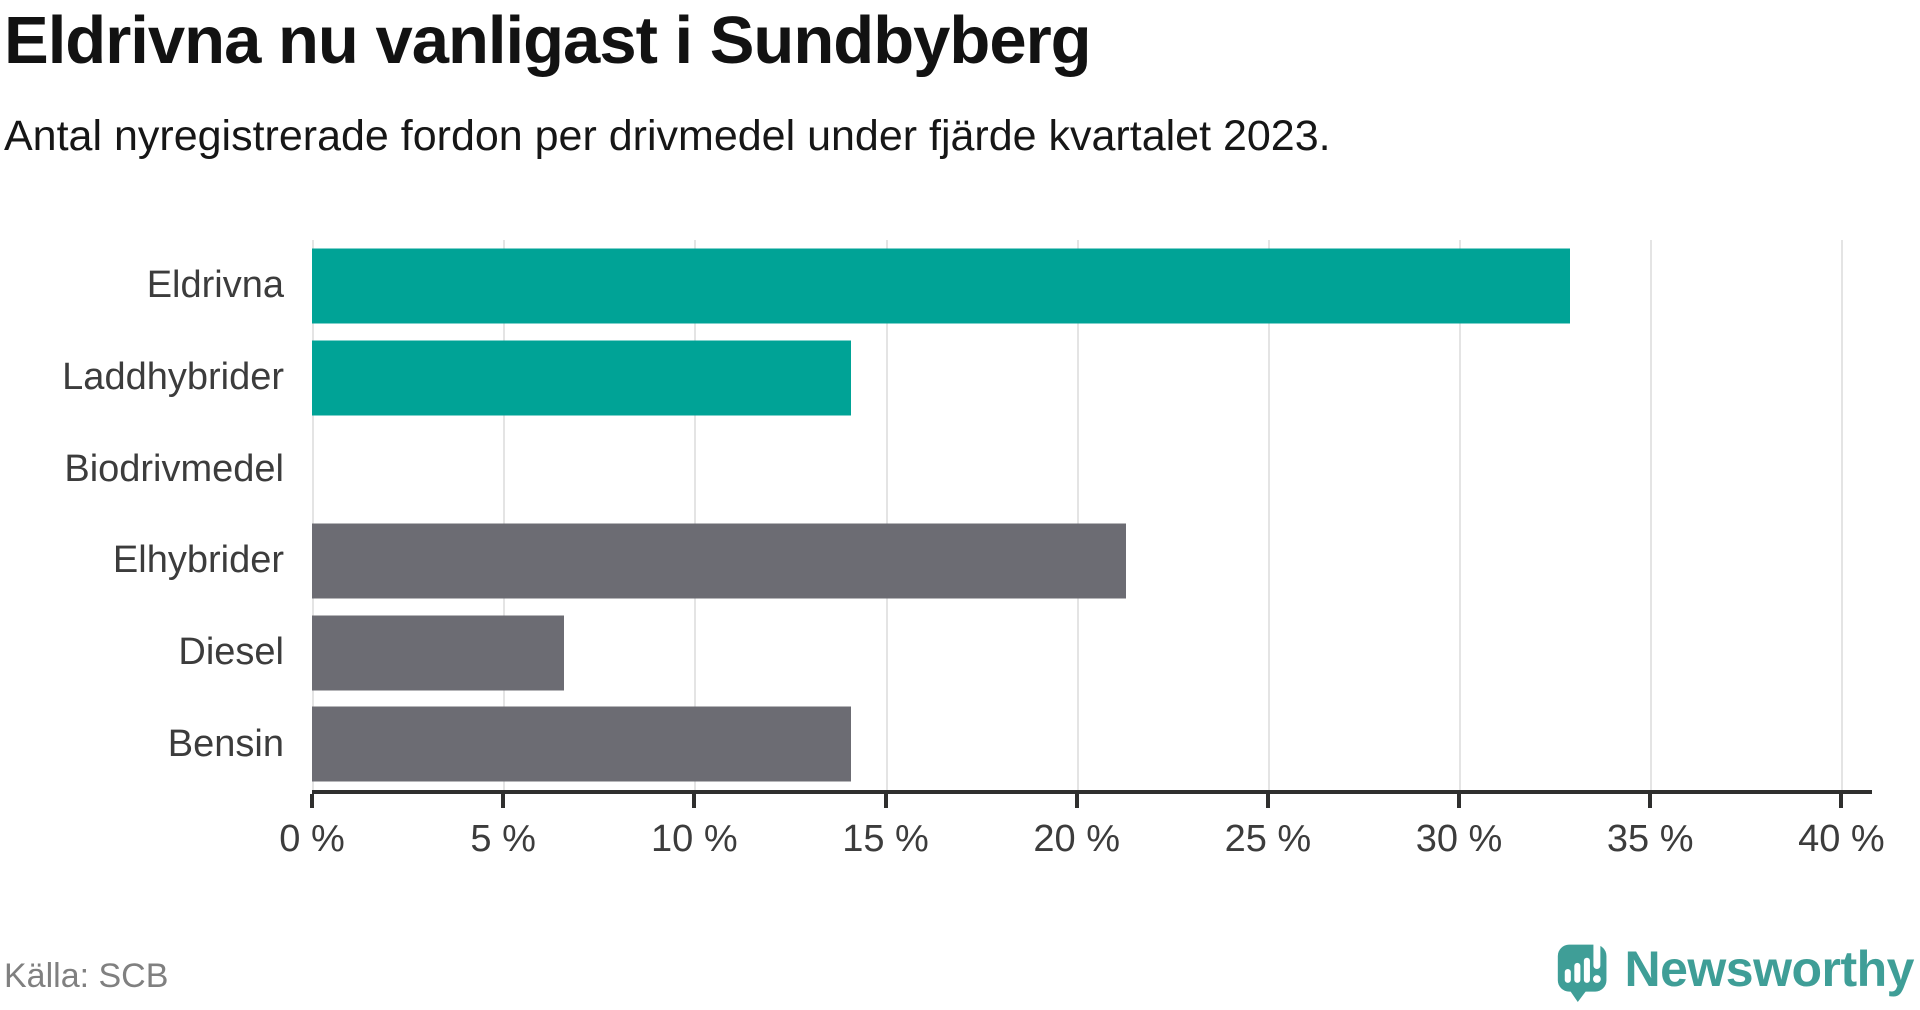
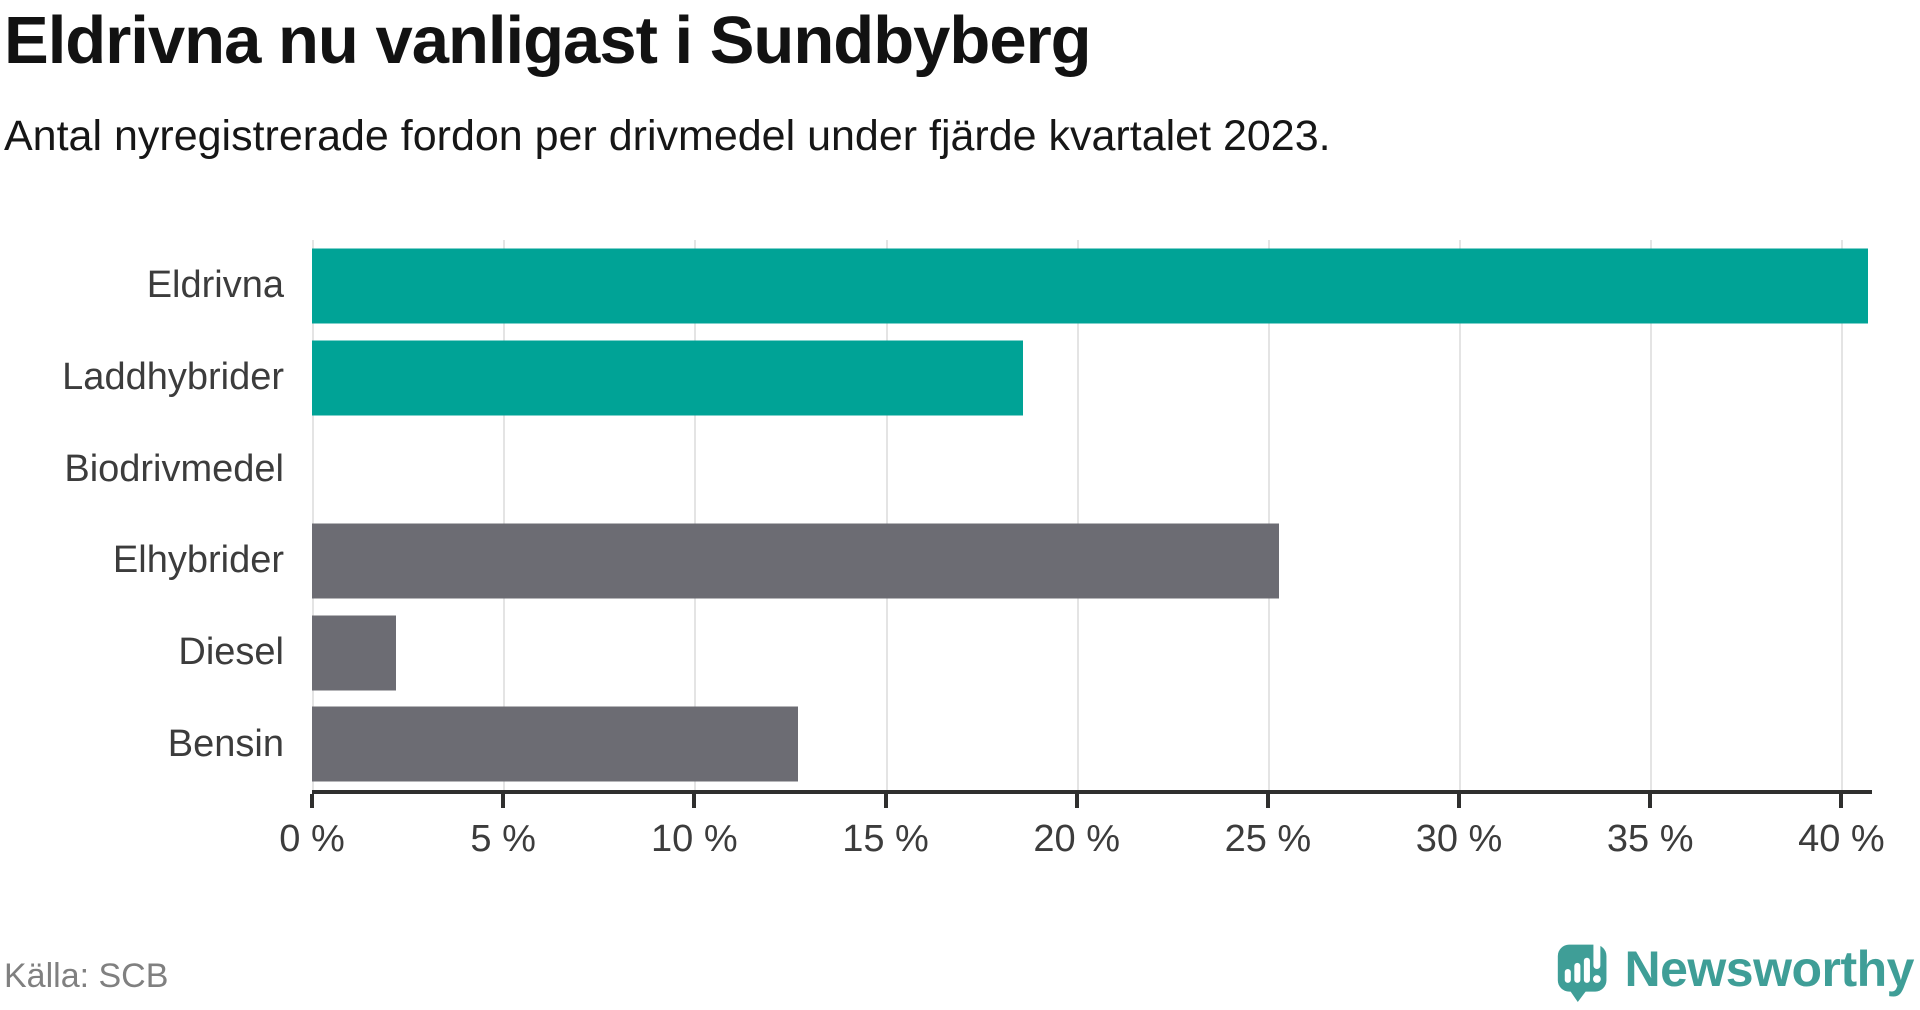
Eldrivna: 32.9% -> 40.7%
Laddhybrider: 14.1% -> 18.6%
Elhybrider: 21.3% -> 25.3%
Diesel: 6.6% -> 2.2%
Bensin: 14.1% -> 12.7%
